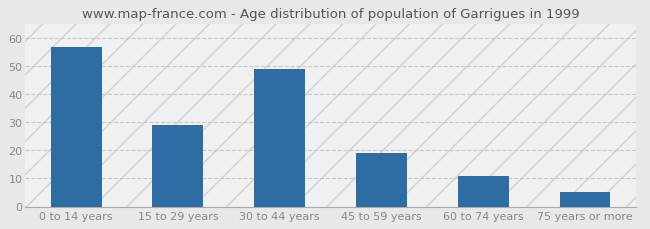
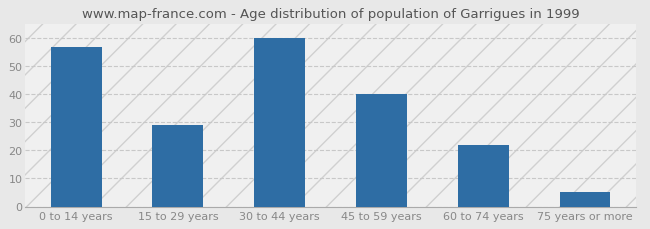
30 to 44 years: 49 -> 60
45 to 59 years: 19 -> 40
60 to 74 years: 11 -> 22
